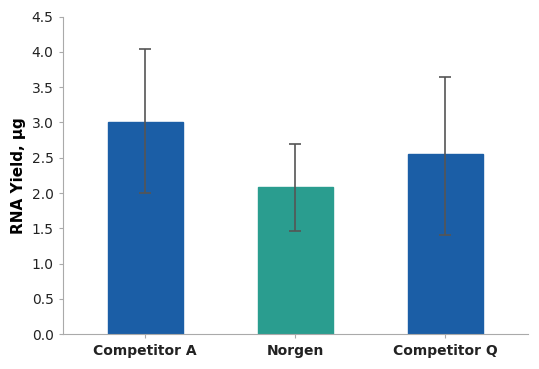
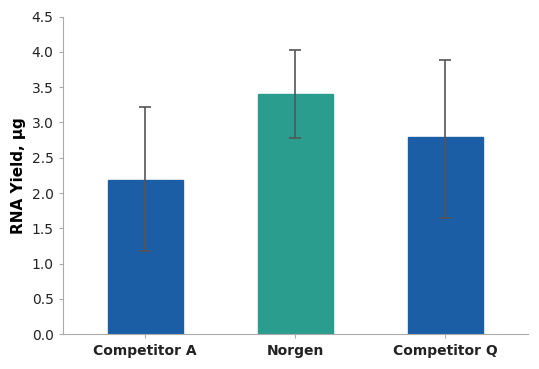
Competitor A: 3.00 -> 2.18
Norgen: 2.08 -> 3.40
Competitor Q: 2.56 -> 2.80
